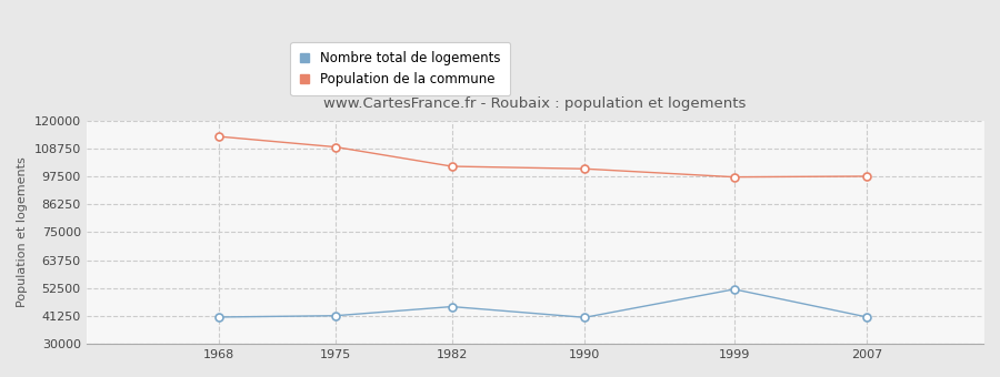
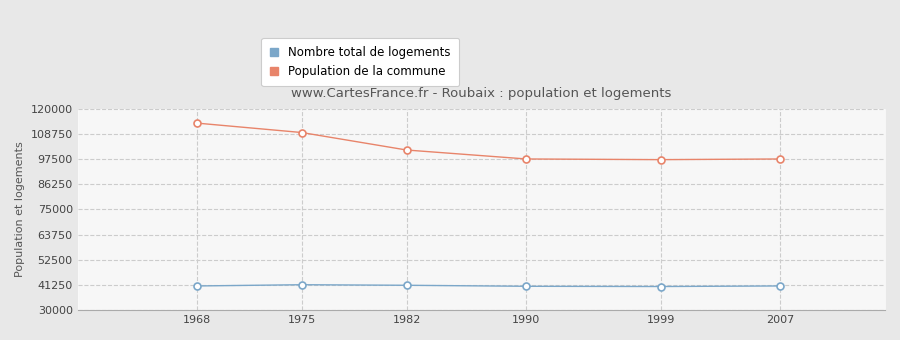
Nombre total de logements/1982: 45000 -> 41100
Population de la commune/1990: 100500 -> 97500
Nombre total de logements/1999: 52000 -> 40600
